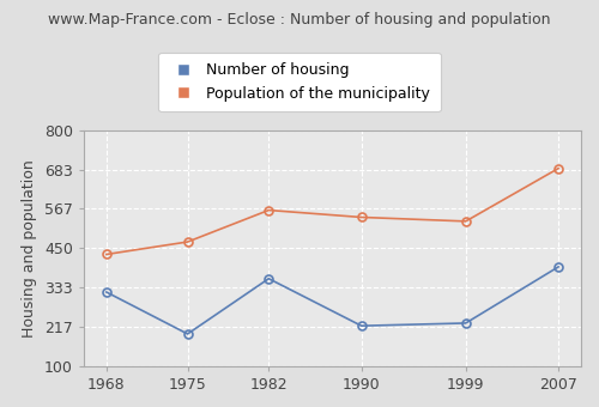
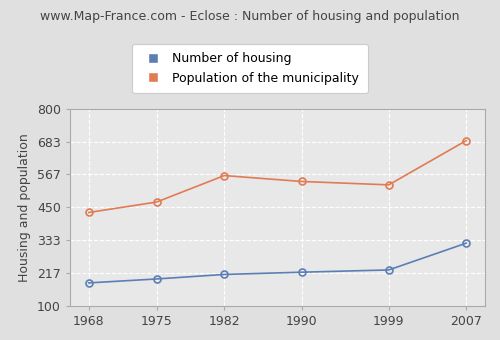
Number of housing/1968: 320 -> 182
Number of housing/1982: 360 -> 212
Number of housing/2007: 395 -> 323
